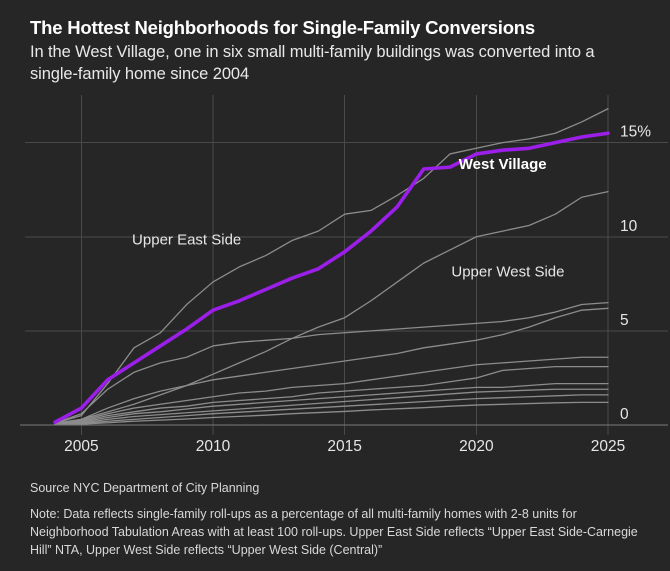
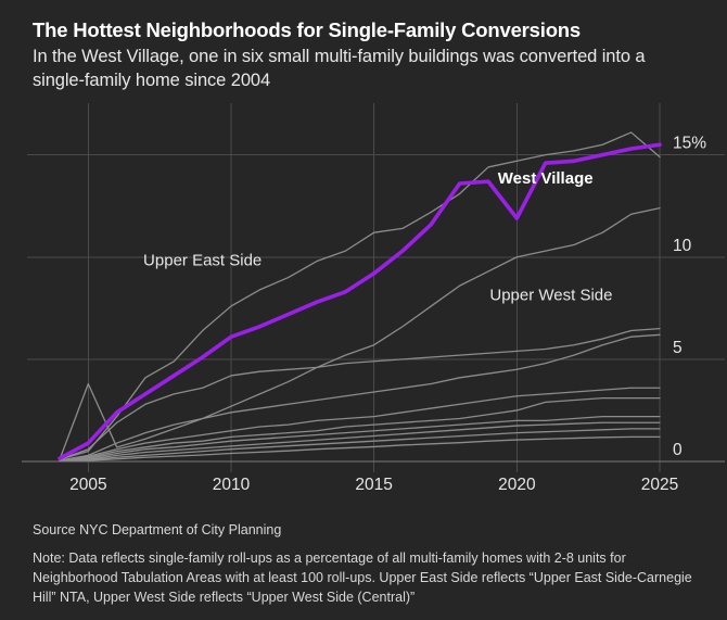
Upper West Side/2005: 0.3% -> 3.8%
West Village/2020: 14.4% -> 11.9%
Upper East Side/2025: 16.8% -> 14.9%
